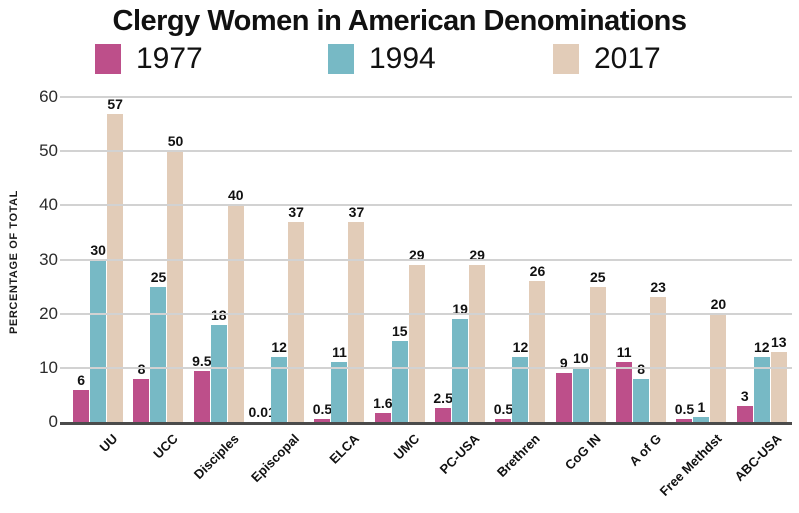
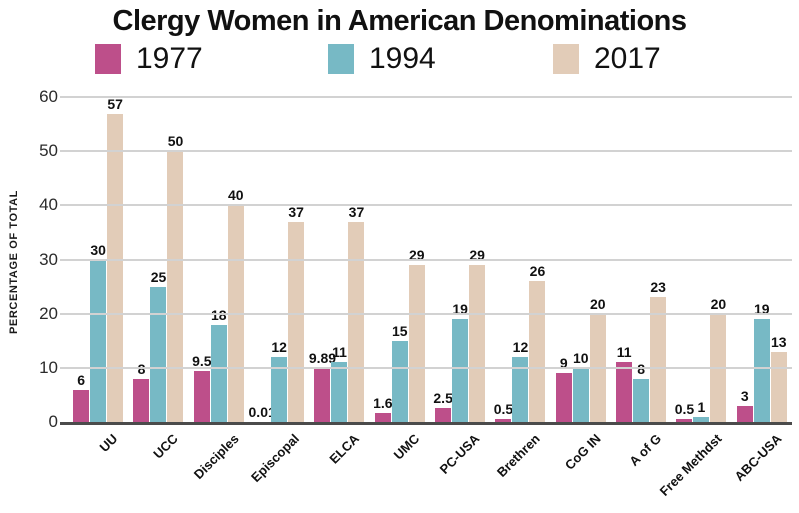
1977/ELCA: 0.5 -> 9.89
2017/CoG IN: 25 -> 20
1994/ABC-USA: 12 -> 19
